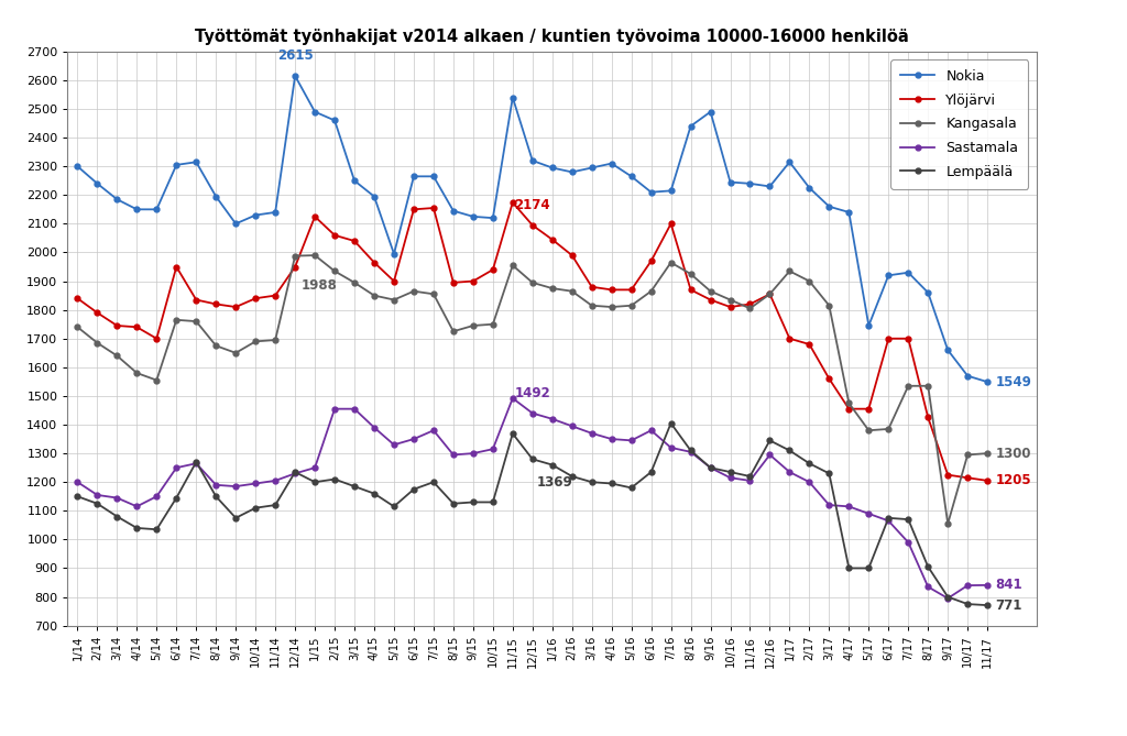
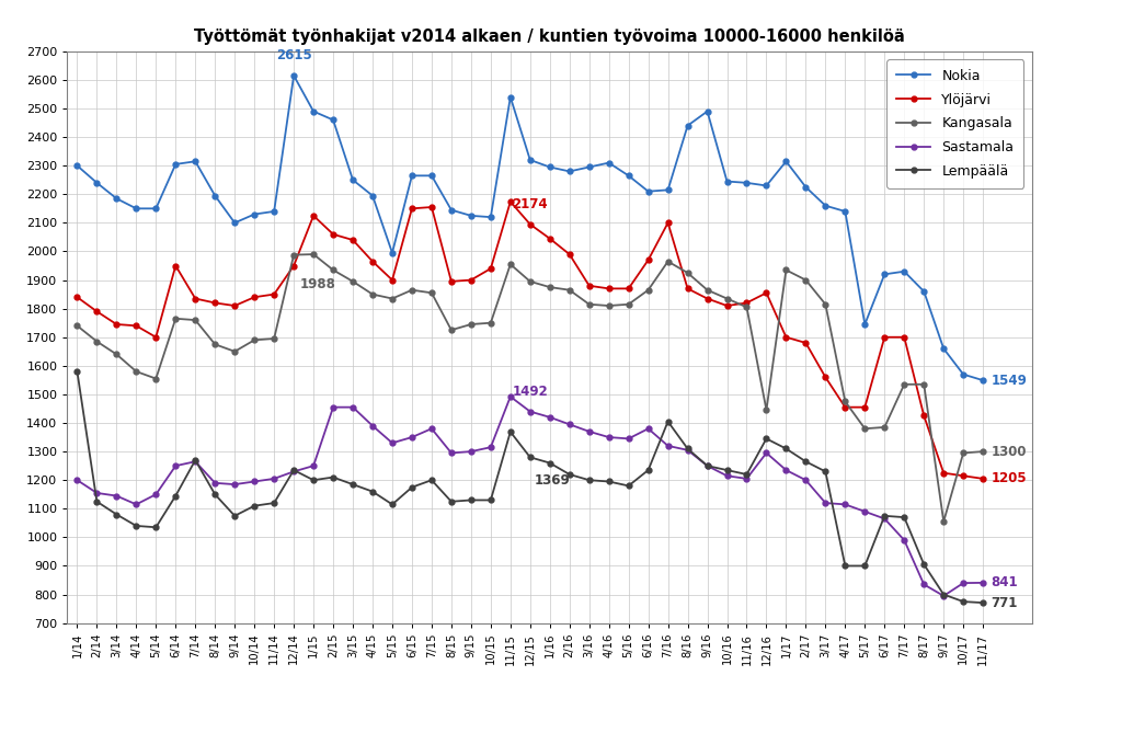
Lempäälä/1/14: 1150 -> 1580
Kangasala/12/16: 1855 -> 1445
